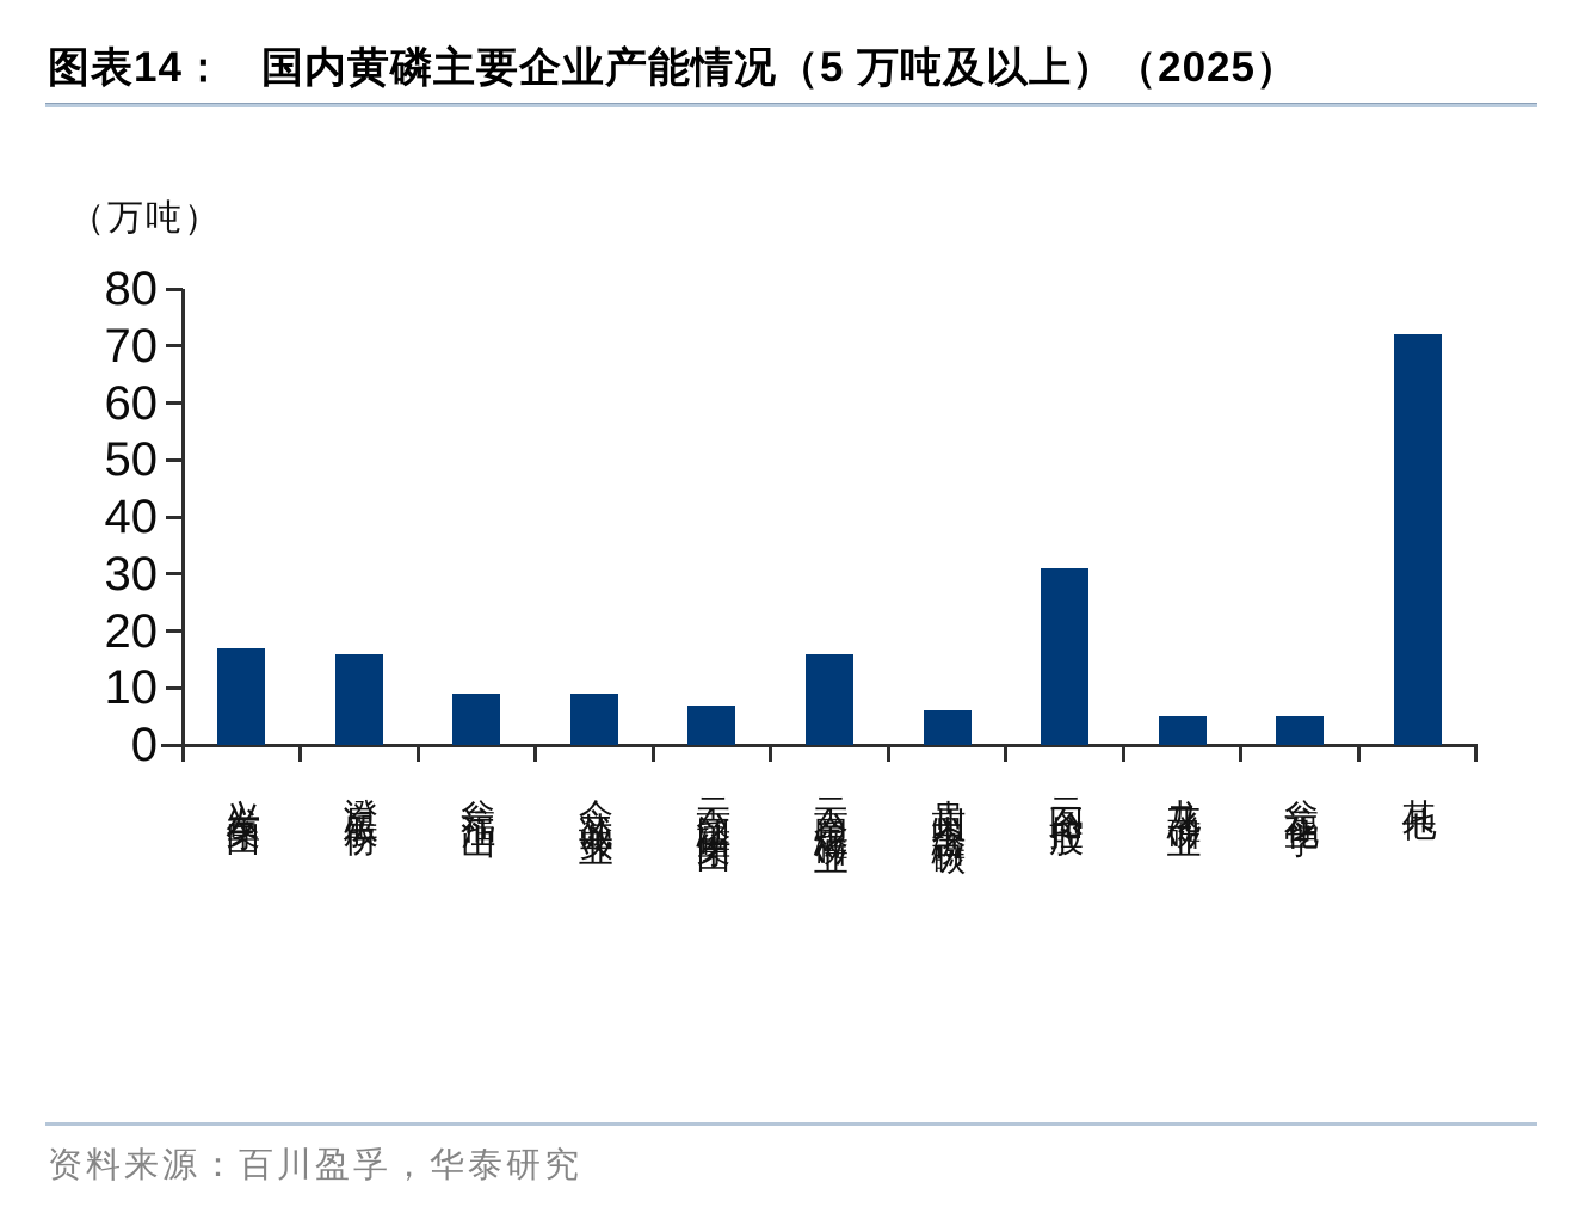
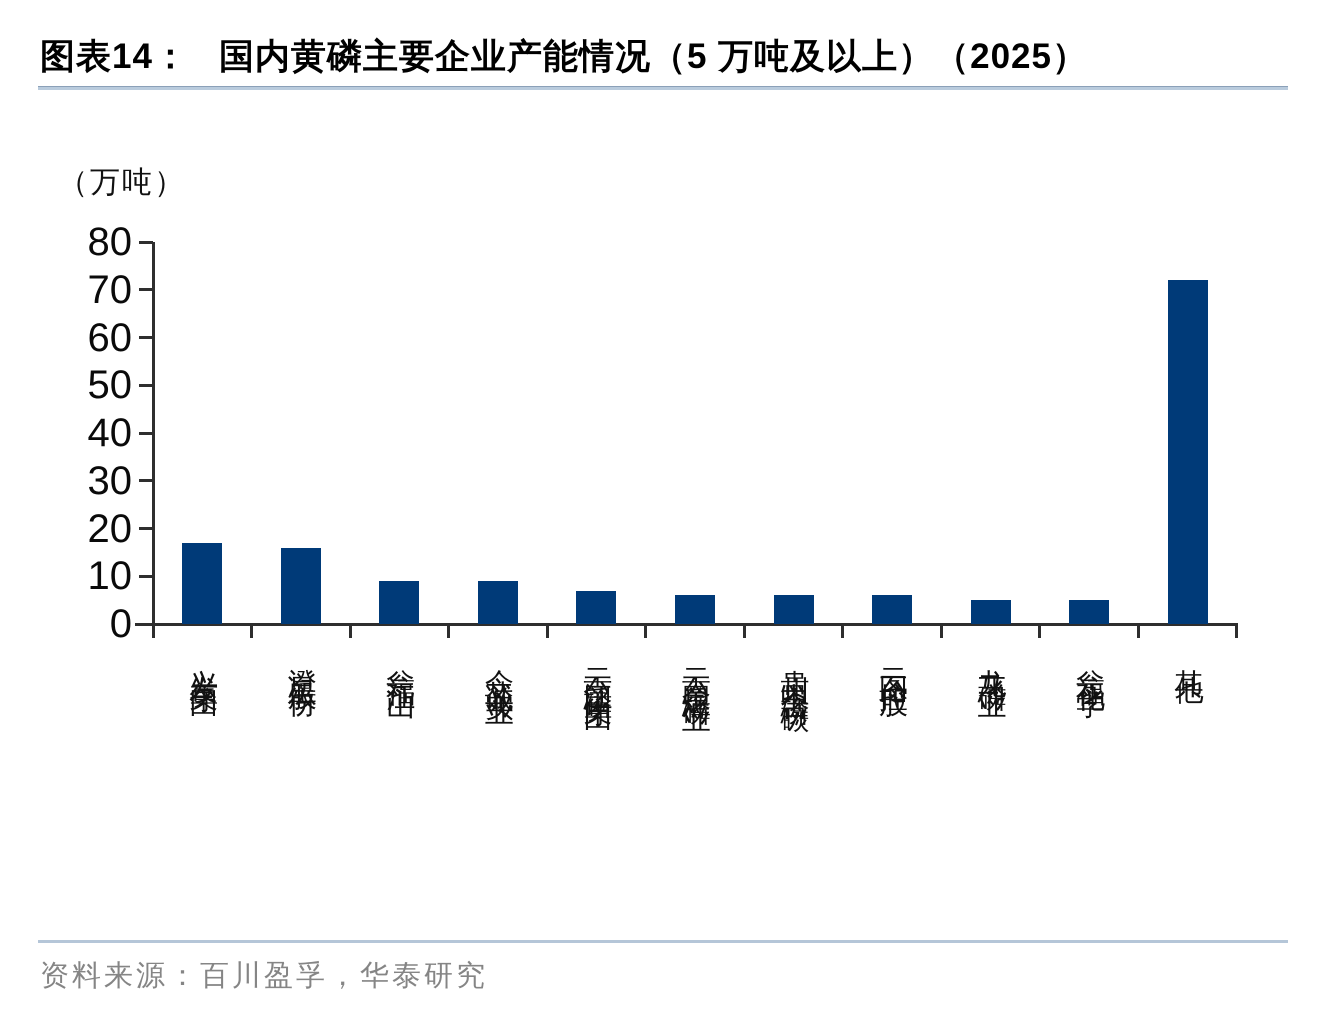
云南金煜磷业: 16 -> 6
云图控股: 31 -> 6
